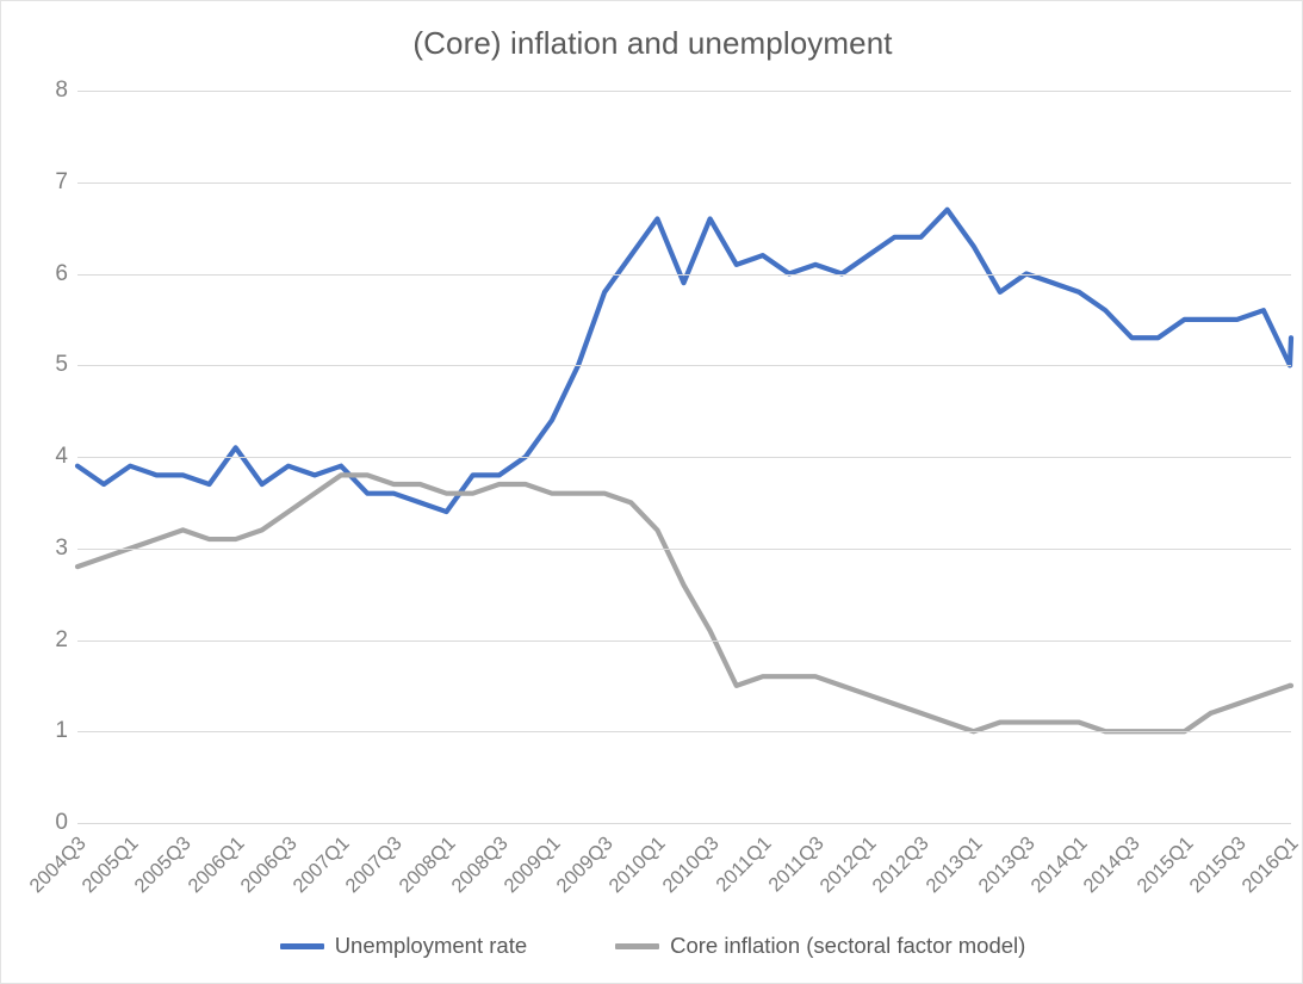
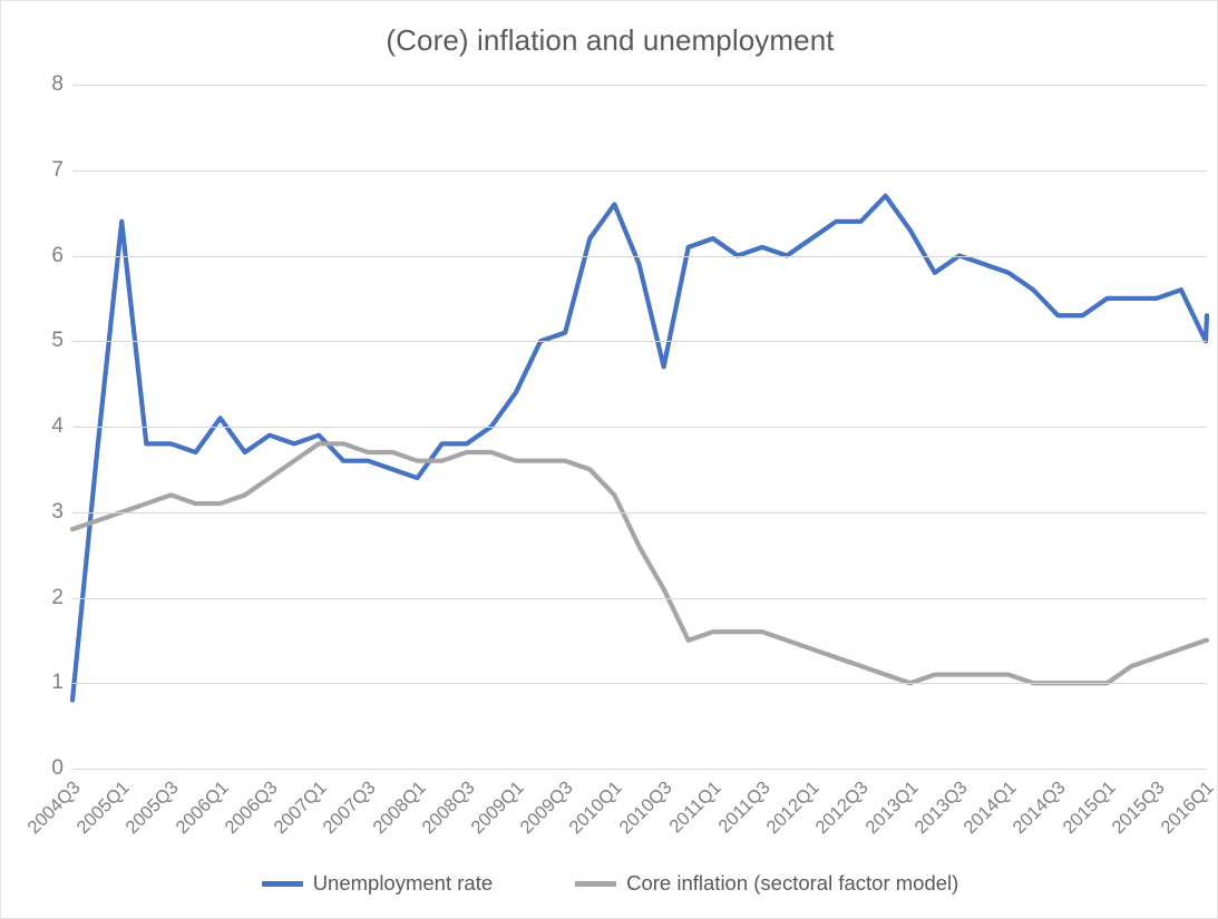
Unemployment rate/2004Q3: 3.9 -> 0.8
Unemployment rate/2005Q1: 3.9 -> 6.4
Unemployment rate/2009Q3: 5.8 -> 5.1
Unemployment rate/2010Q3: 6.6 -> 4.7
